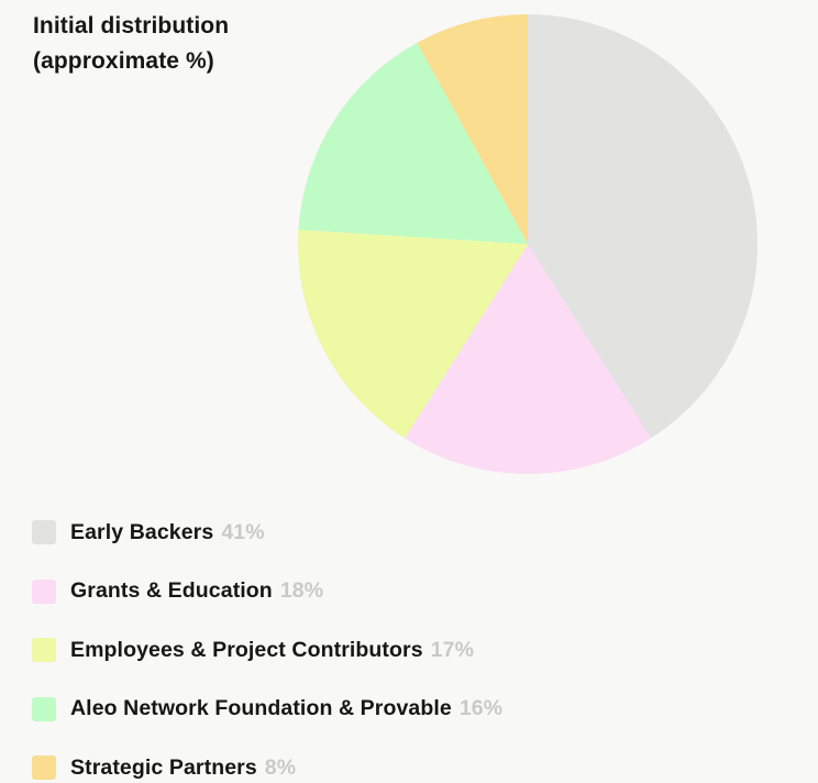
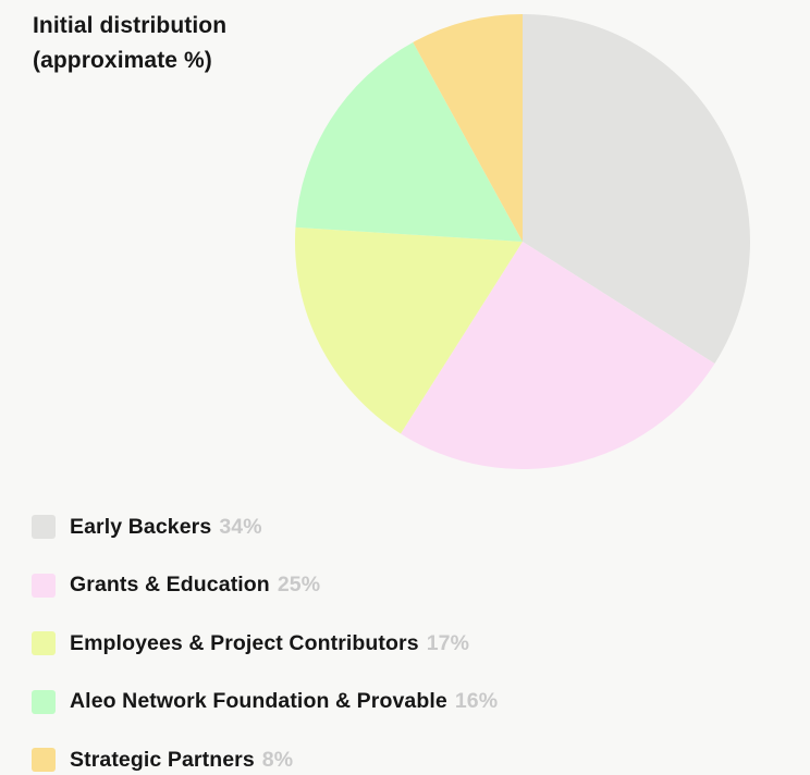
Early Backers: 41% -> 34%
Grants & Education: 18% -> 25%
